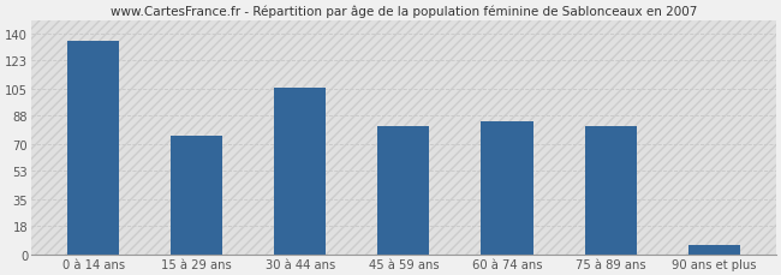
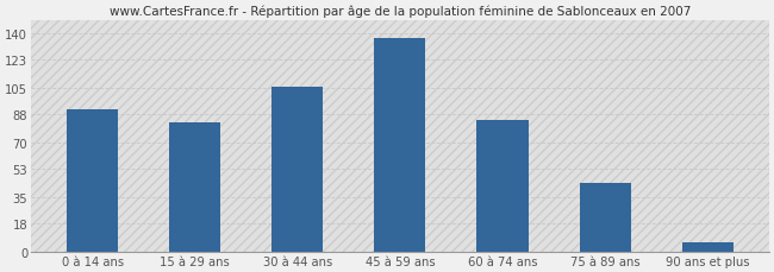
0 à 14 ans: 135 -> 91
15 à 29 ans: 75 -> 83
45 à 59 ans: 81 -> 137
75 à 89 ans: 81 -> 44
